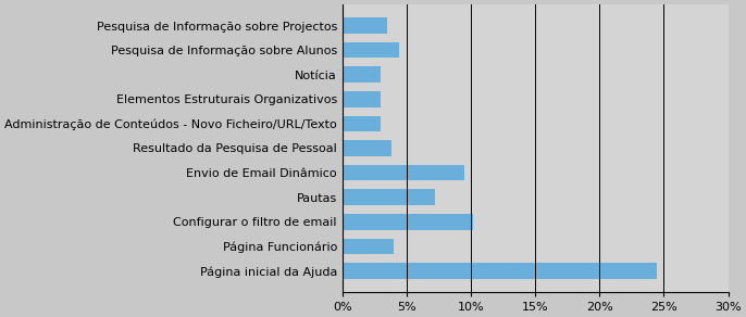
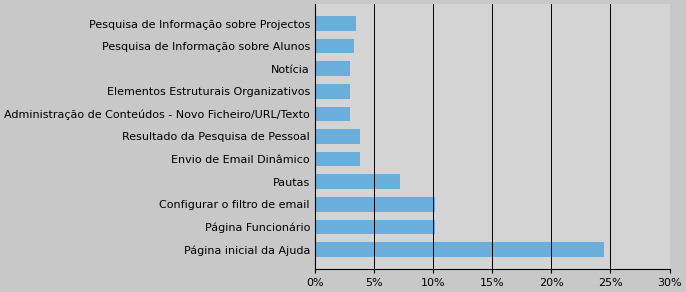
Pesquisa de Informação sobre Alunos: 4.4% -> 3.3%
Envio de Email Dinâmico: 9.5% -> 3.8%
Página Funcionário: 4.0% -> 10.2%
